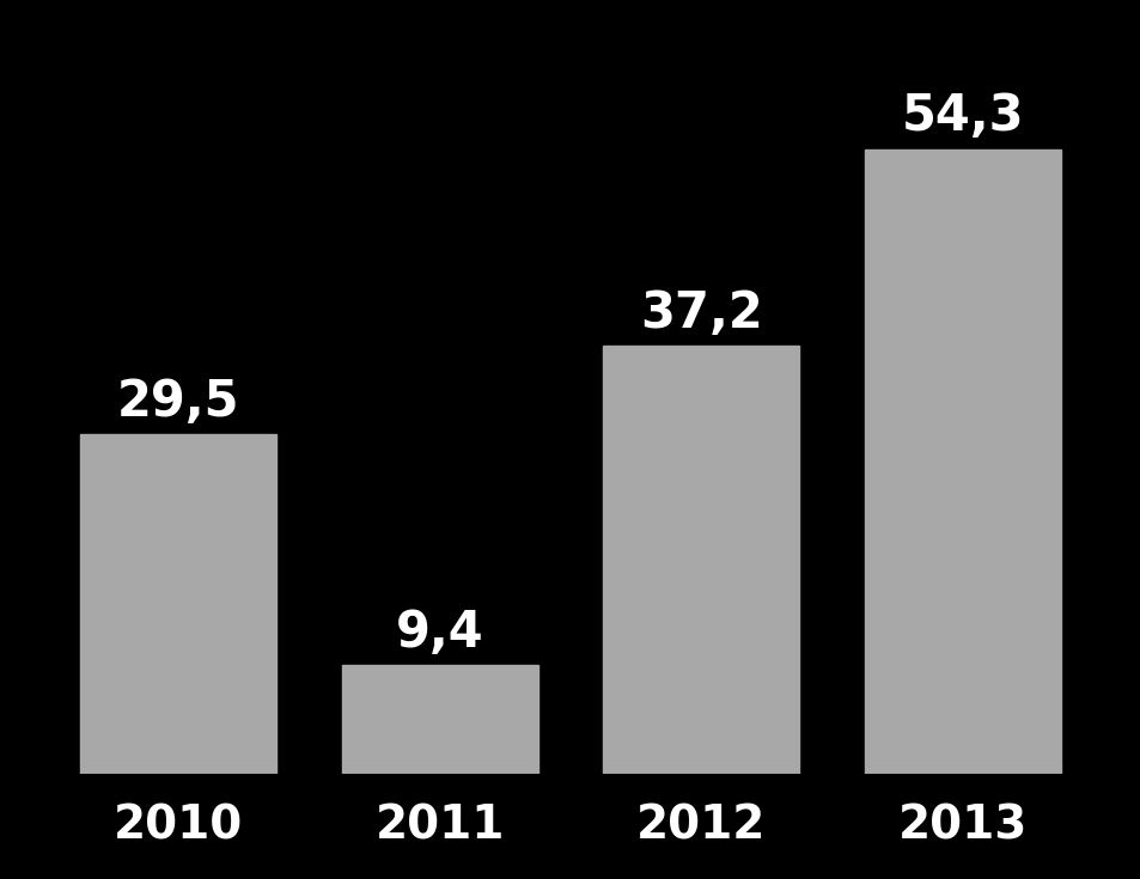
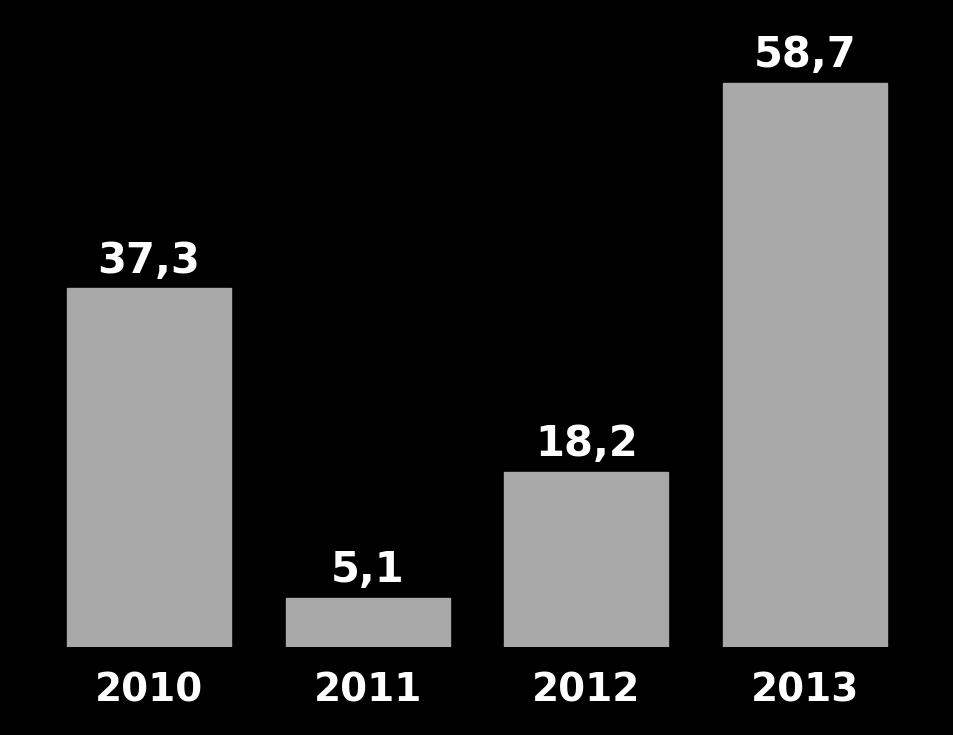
2010: 29,5 -> 37,3
2011: 9,4 -> 5,1
2012: 37,2 -> 18,2
2013: 54,3 -> 58,7
